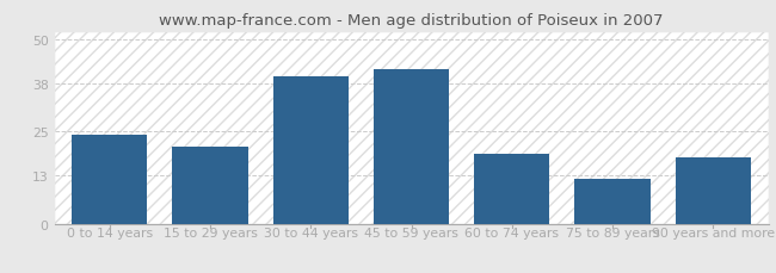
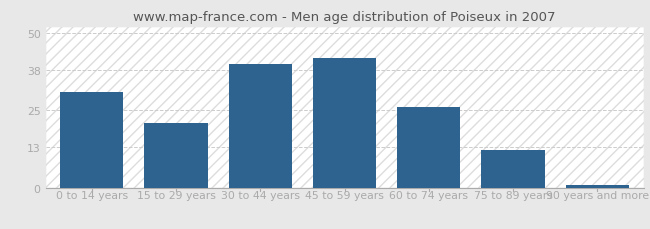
0 to 14 years: 24 -> 31
60 to 74 years: 19 -> 26
90 years and more: 18 -> 1
